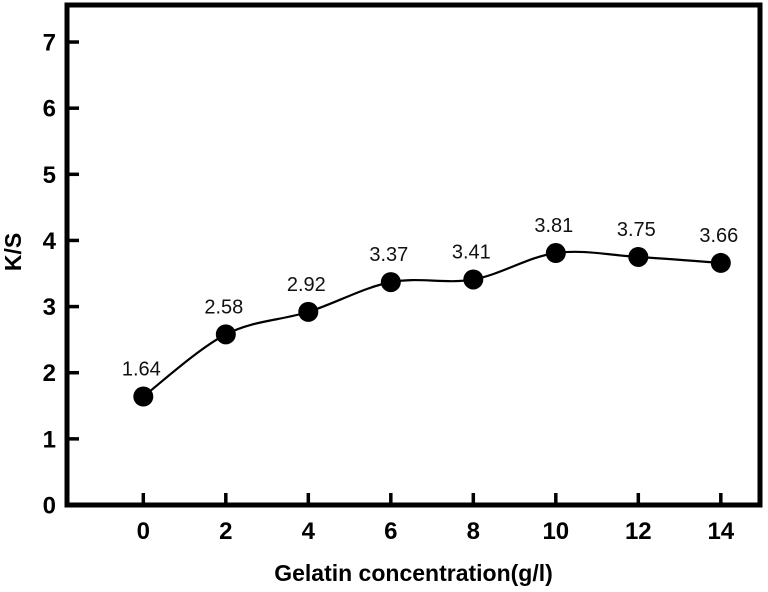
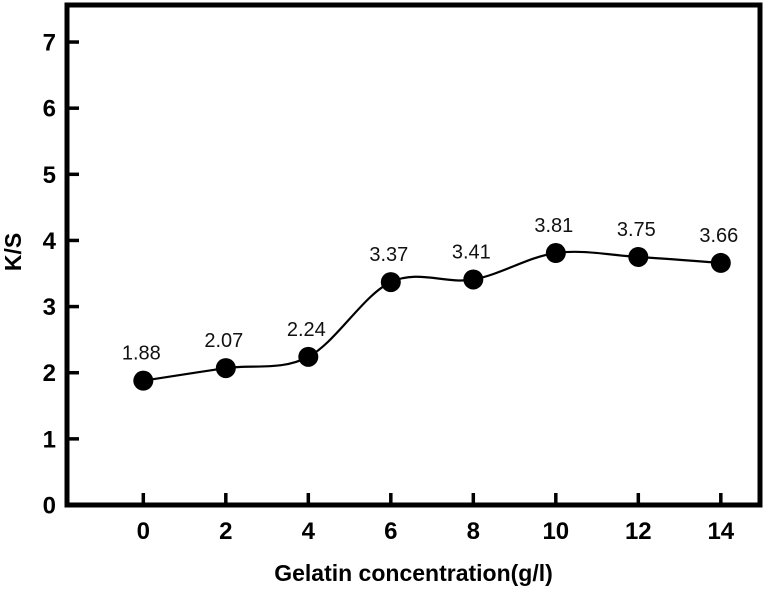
0: 1.64 -> 1.88
2: 2.58 -> 2.07
4: 2.92 -> 2.24
